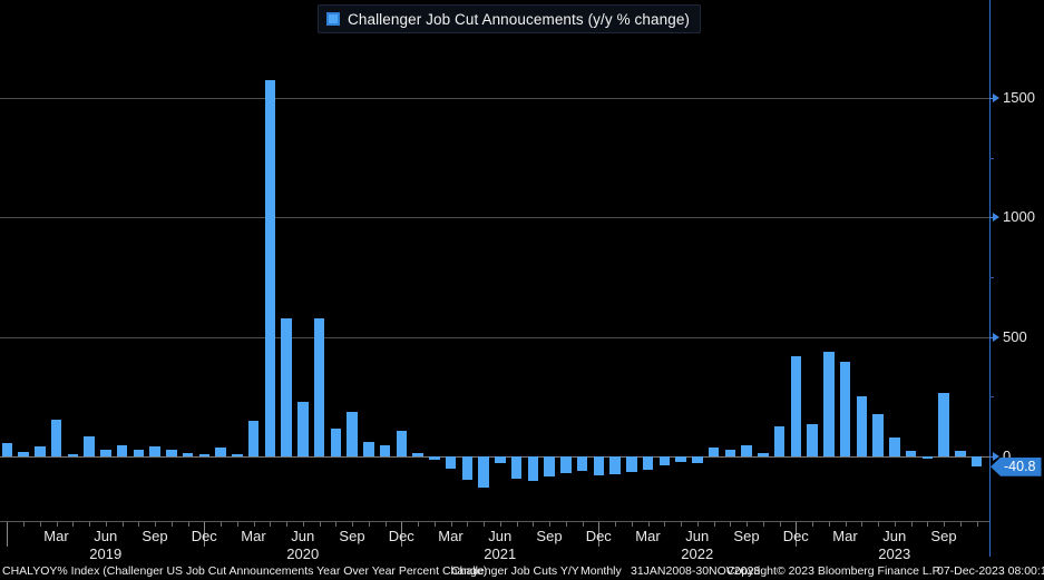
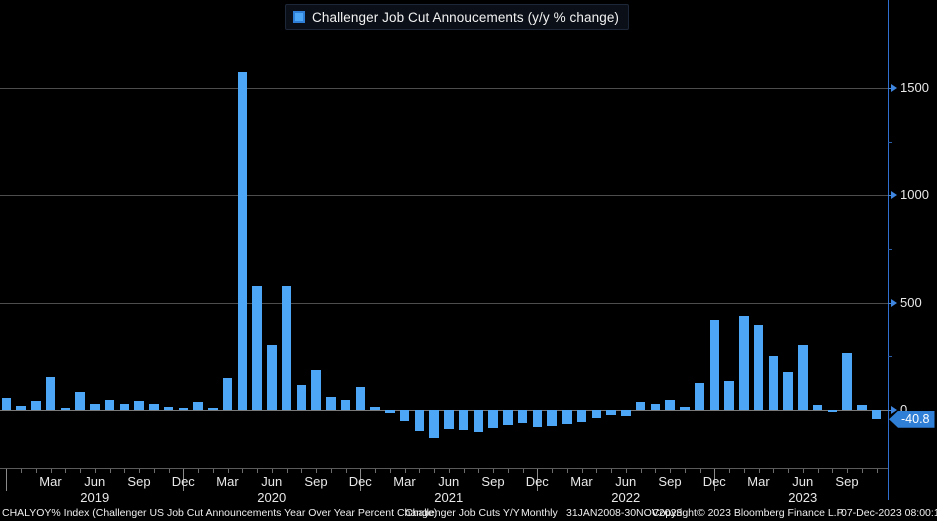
Jun 2020: 230 -> 300
Jun 2021: -30 -> -90
Jun 2023: 80 -> 300
